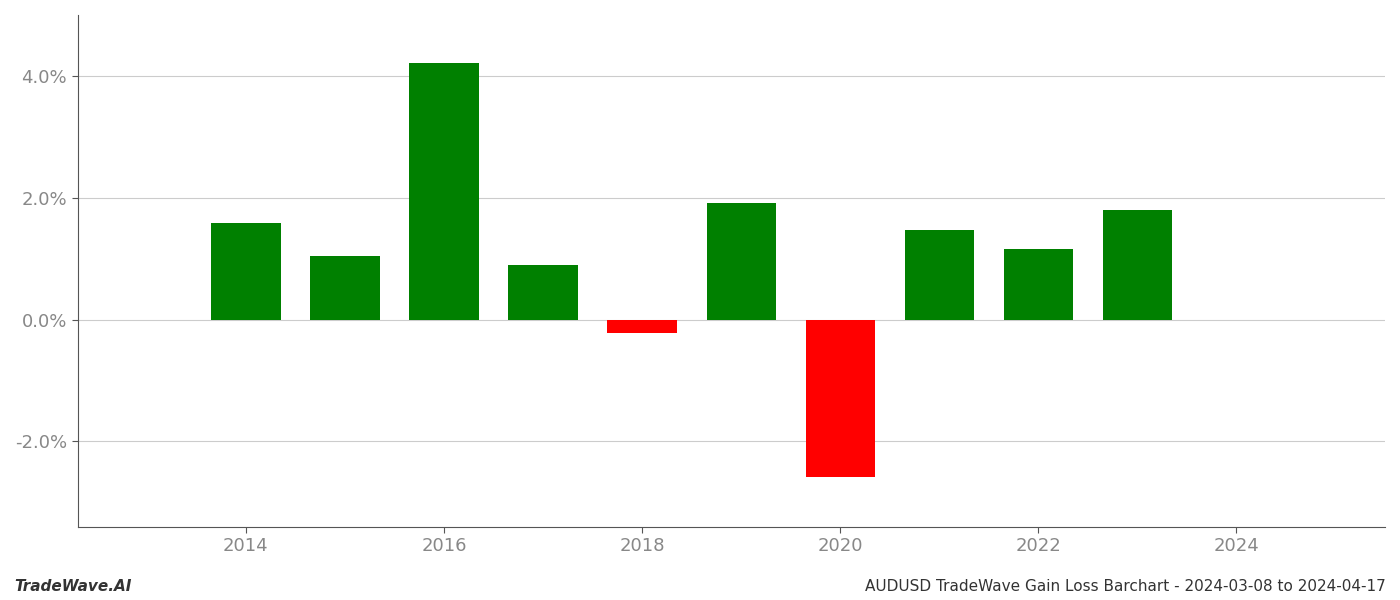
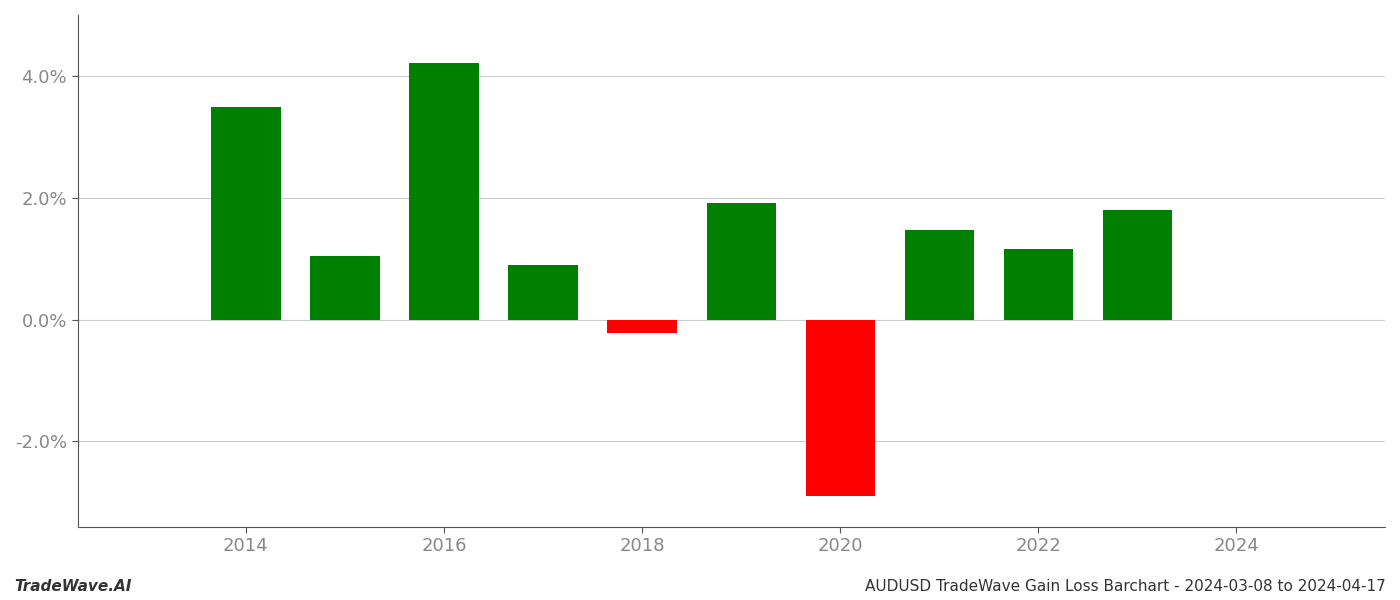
2014: 1.58% -> 3.49%
2020: -2.58% -> -2.90%
